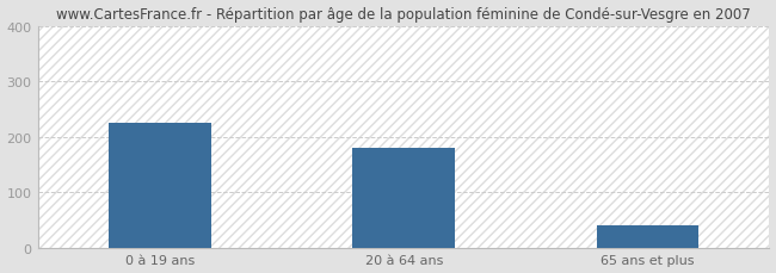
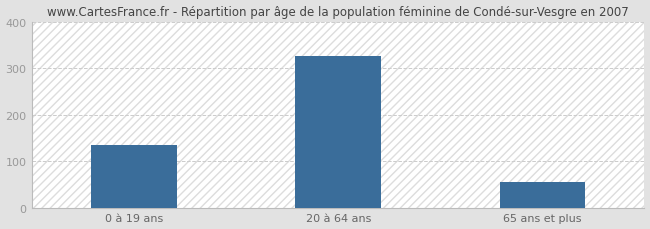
0 à 19 ans: 225 -> 135
20 à 64 ans: 180 -> 325
65 ans et plus: 40 -> 55
